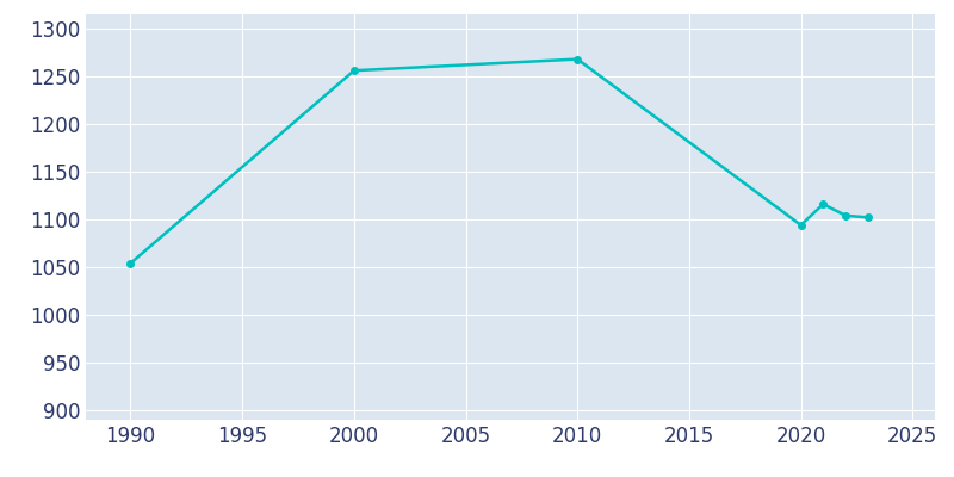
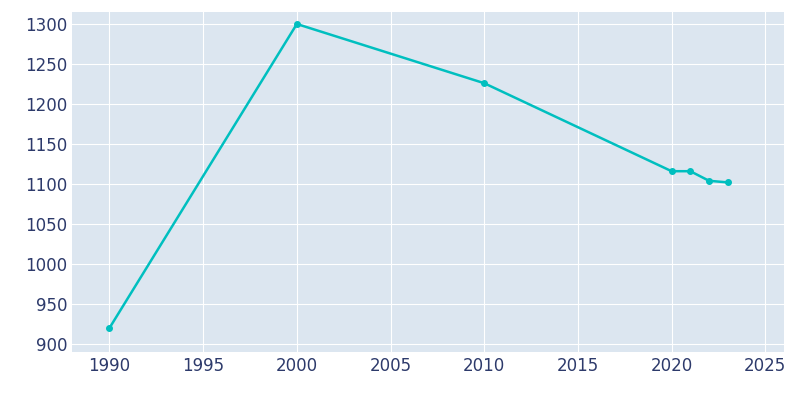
1990: 1054 -> 920
2000: 1256 -> 1300
2010: 1268 -> 1226
2020: 1094 -> 1116
